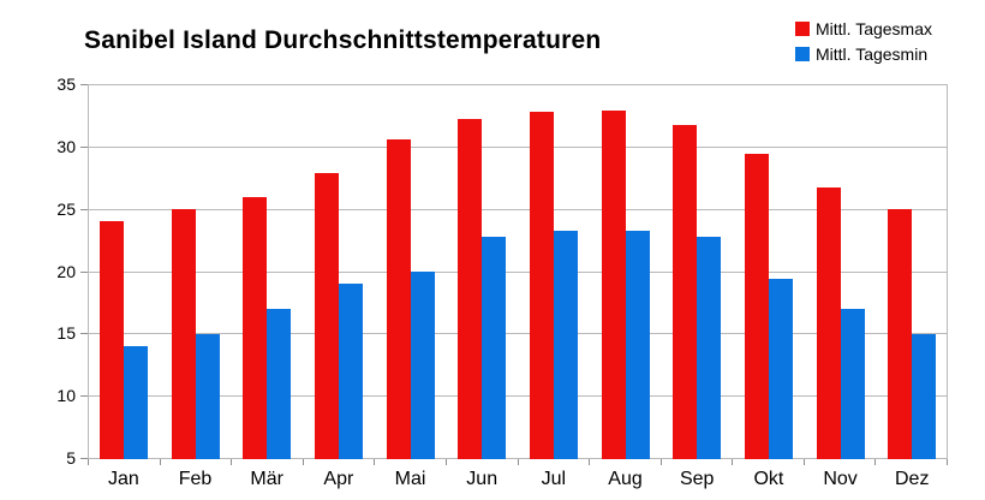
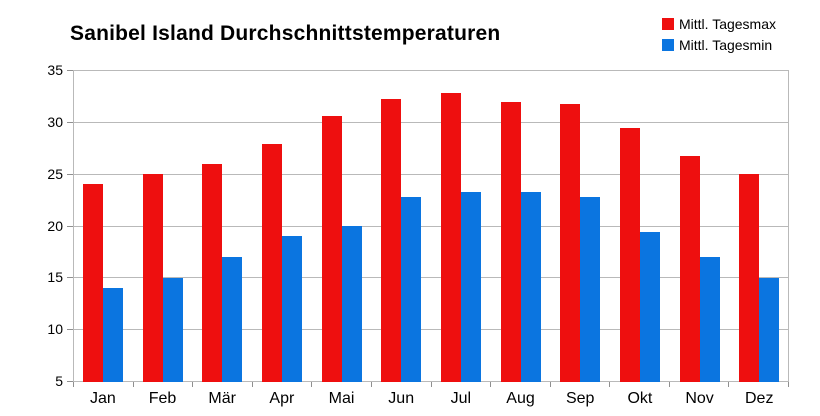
Mittl. Tagesmax/Aug: 32.9 -> 31.9
